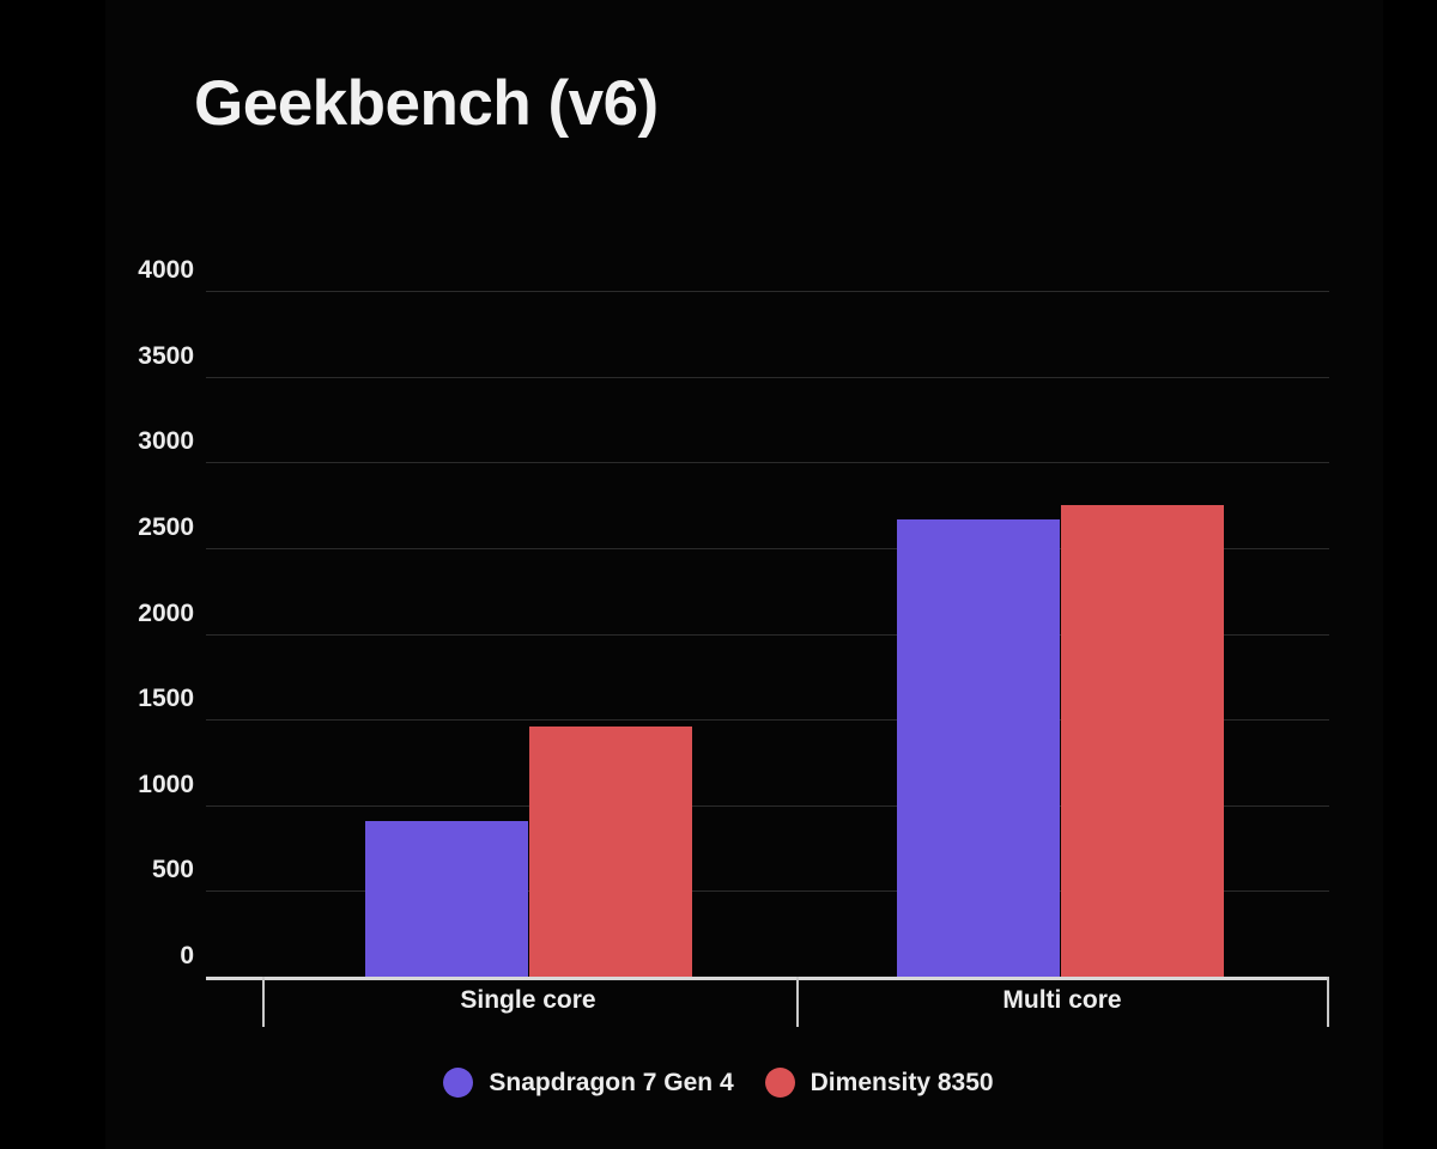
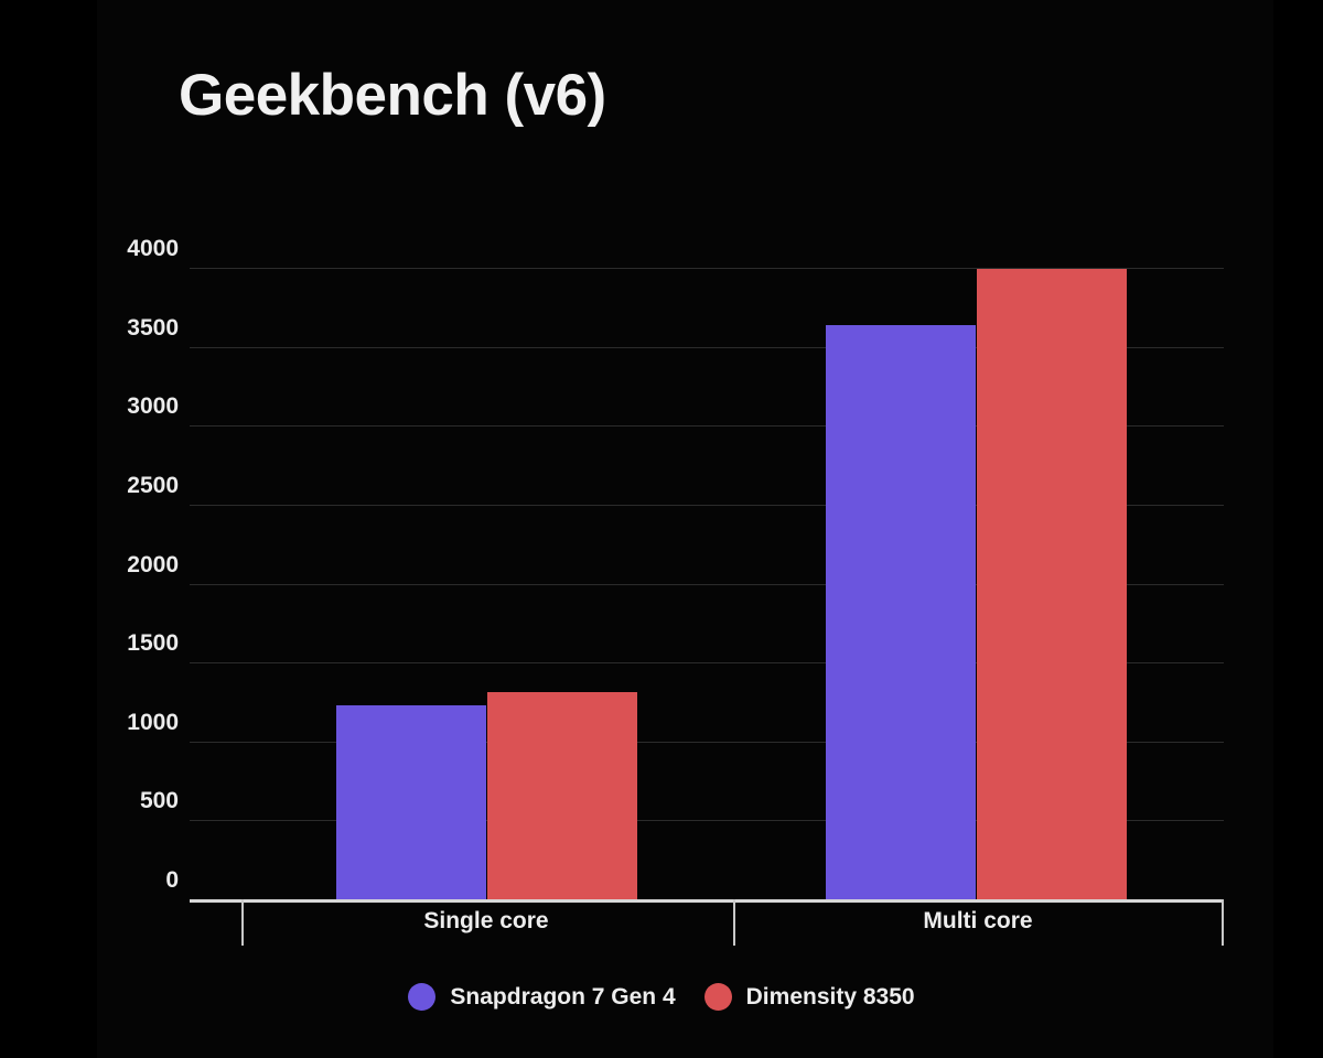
Snapdragon 7 Gen 4/Single core: 910 -> 1230
Dimensity 8350/Single core: 1460 -> 1310
Snapdragon 7 Gen 4/Multi core: 2670 -> 3640
Dimensity 8350/Multi core: 2750 -> 3990
